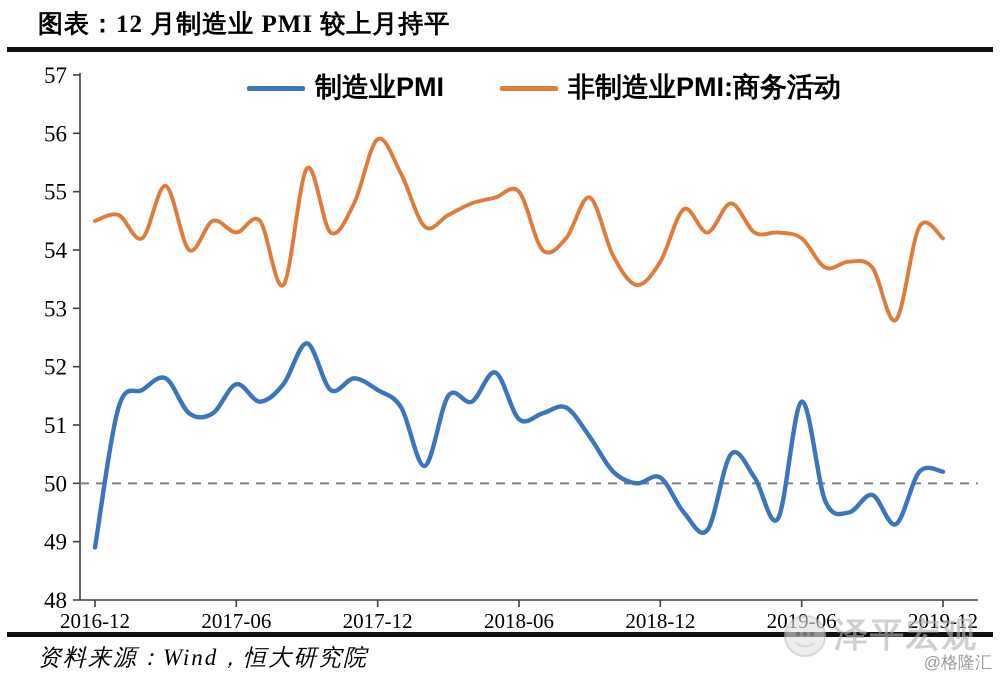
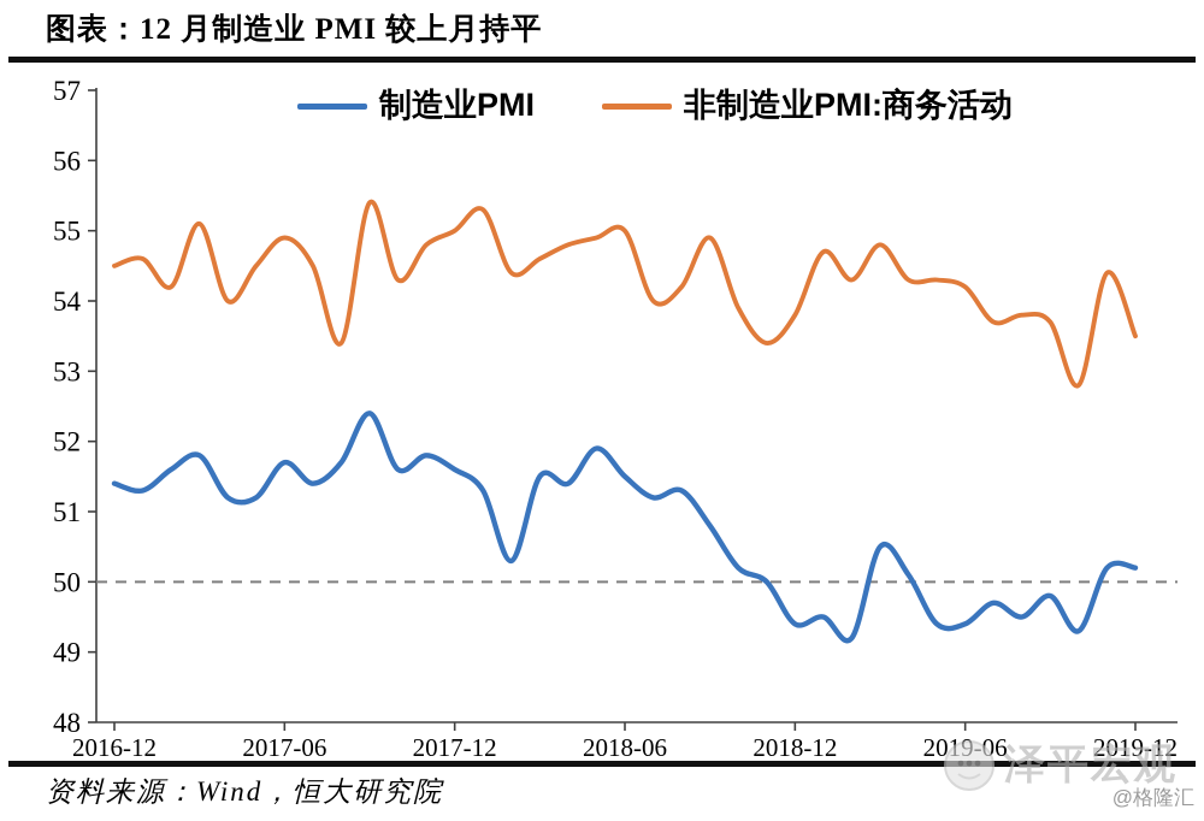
制造业PMI/2016-12: 48.9 -> 51.4
非制造业PMI:商务活动/2017-06: 54.3 -> 54.9
非制造业PMI:商务活动/2017-12: 55.9 -> 55.0
制造业PMI/2018-06: 51.1 -> 51.5
制造业PMI/2018-12: 50.1 -> 49.4
制造业PMI/2019-06: 51.4 -> 49.4
非制造业PMI:商务活动/2019-12: 54.2 -> 53.5
